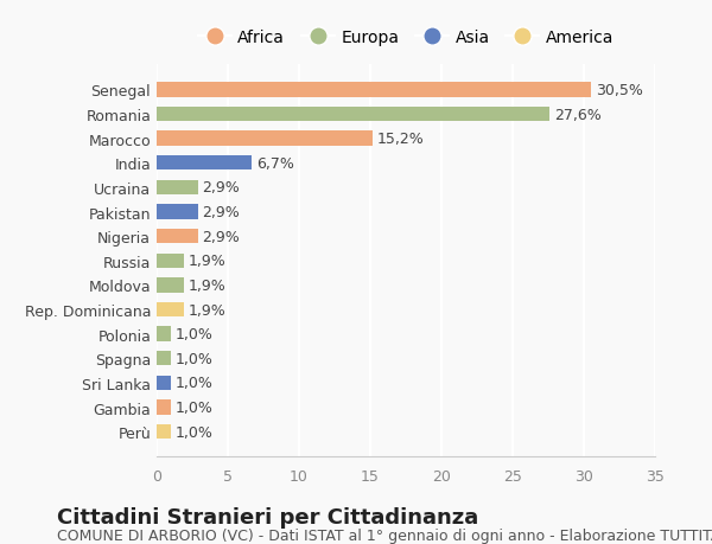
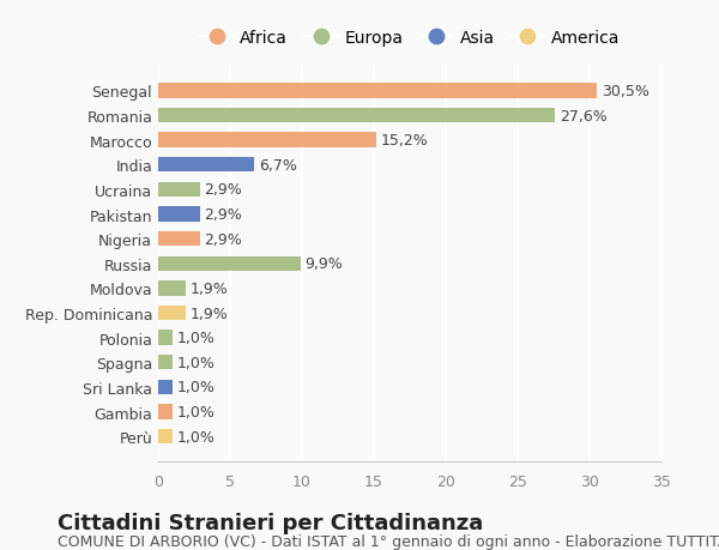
Russia: 1,9% -> 9,9%
